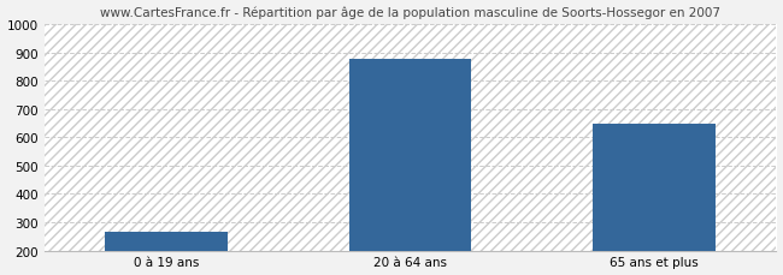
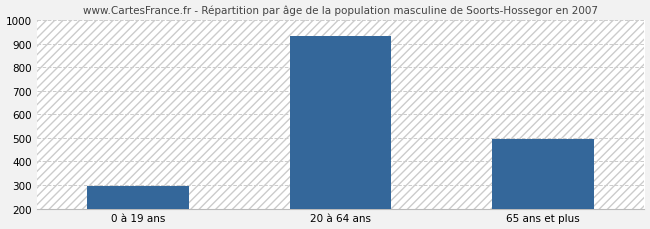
0 à 19 ans: 265 -> 297
20 à 64 ans: 875 -> 933
65 ans et plus: 650 -> 497
